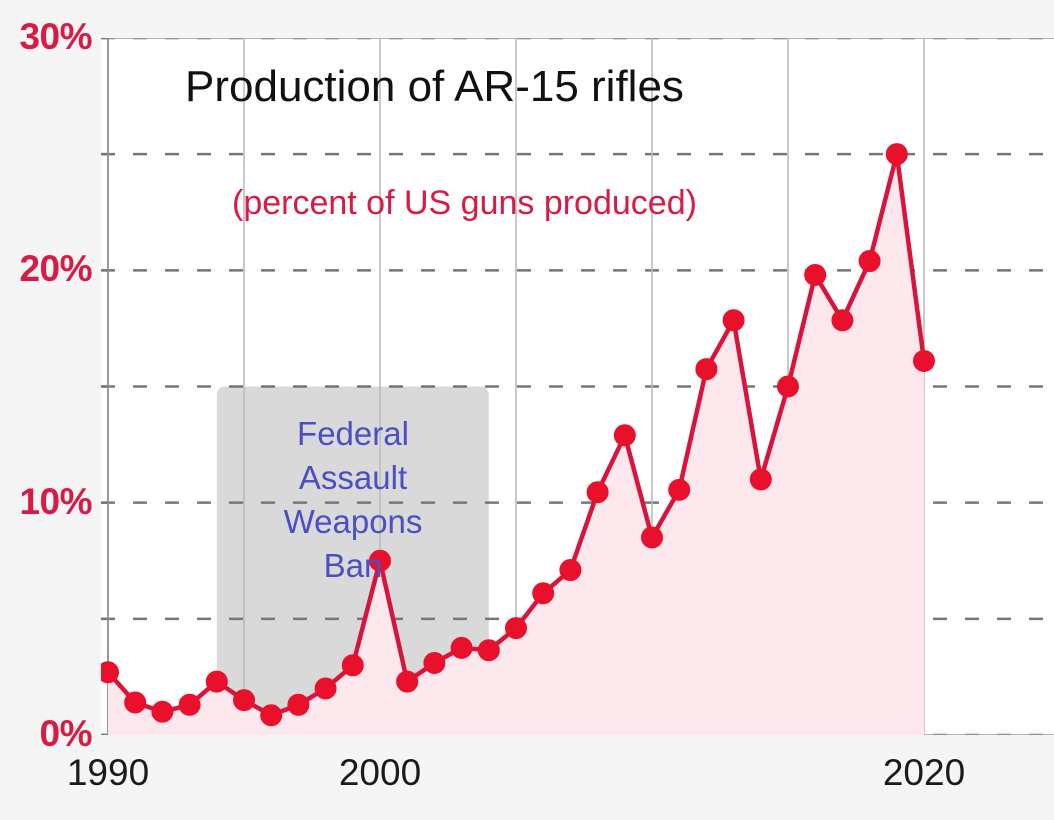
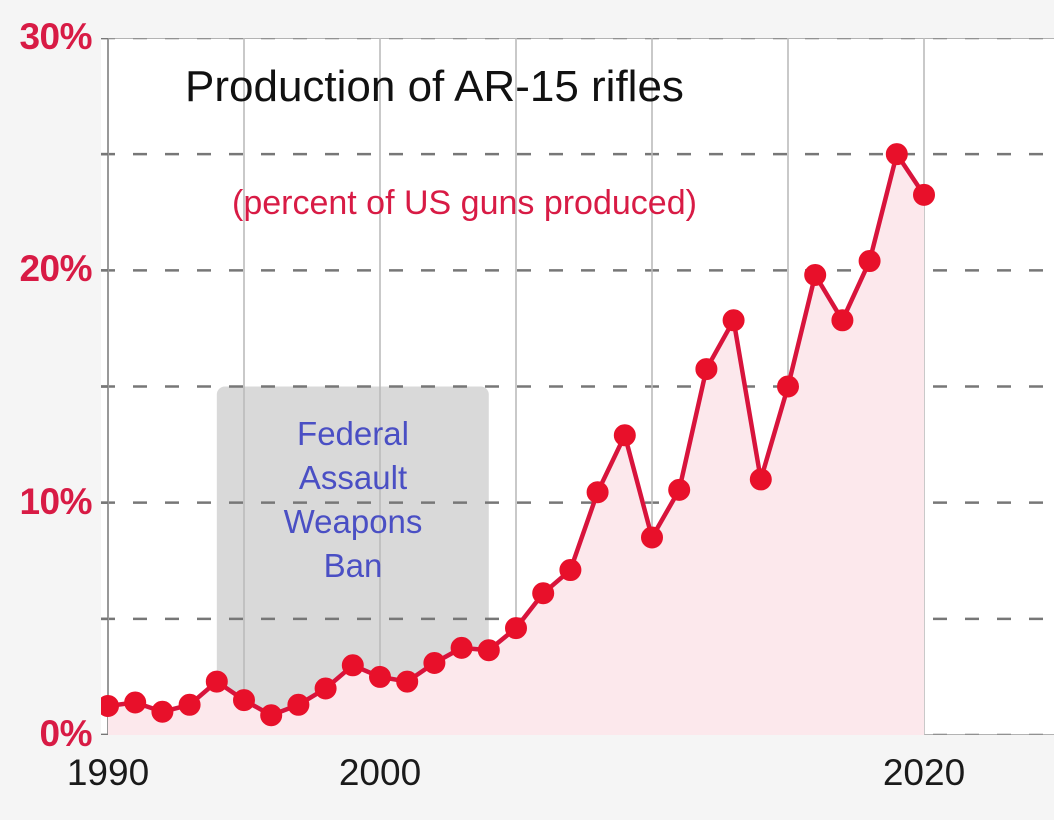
1990: 2.7% -> 1.2%
2000: 7.5% -> 2.5%
2020: 16.1% -> 23.2%
